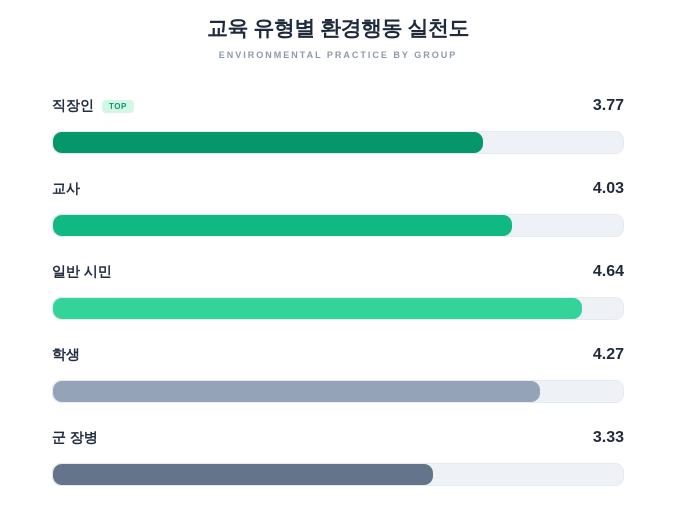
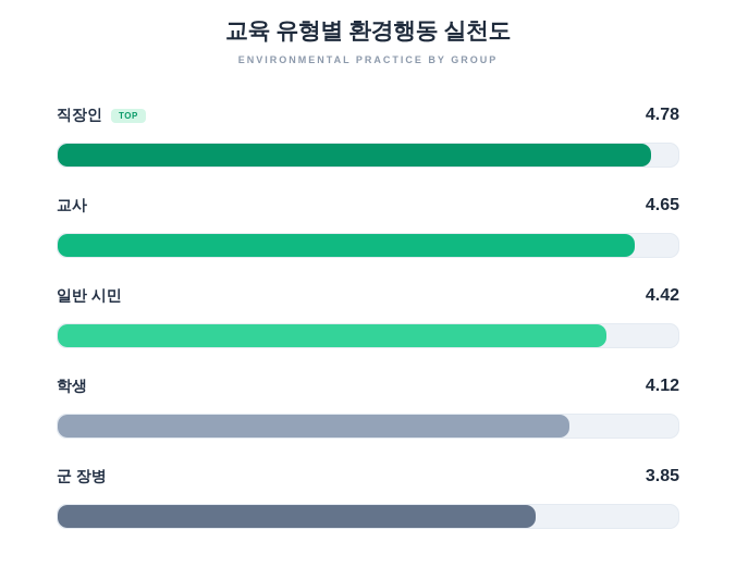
직장인: 3.77 -> 4.78
교사: 4.03 -> 4.65
일반 시민: 4.64 -> 4.42
학생: 4.27 -> 4.12
군 장병: 3.33 -> 3.85
